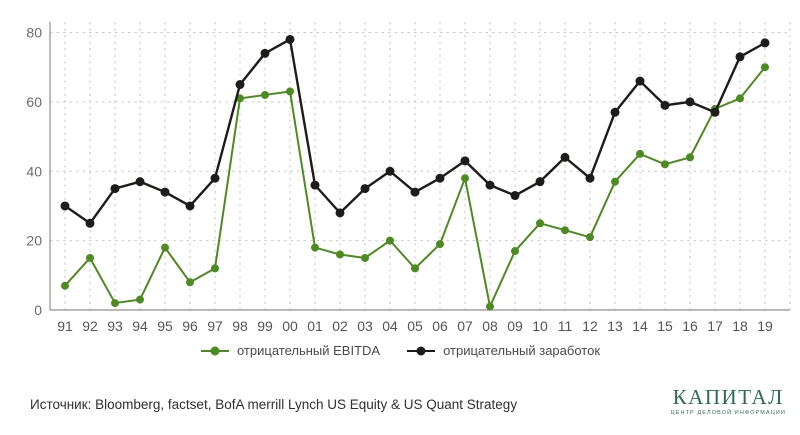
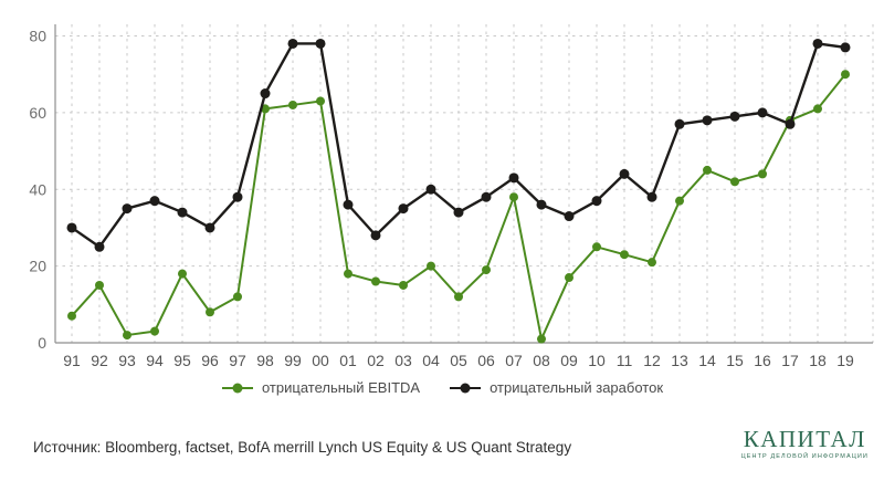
отрицательный заработок/99: 74 -> 78
отрицательный заработок/14: 66 -> 58
отрицательный заработок/18: 73 -> 78
